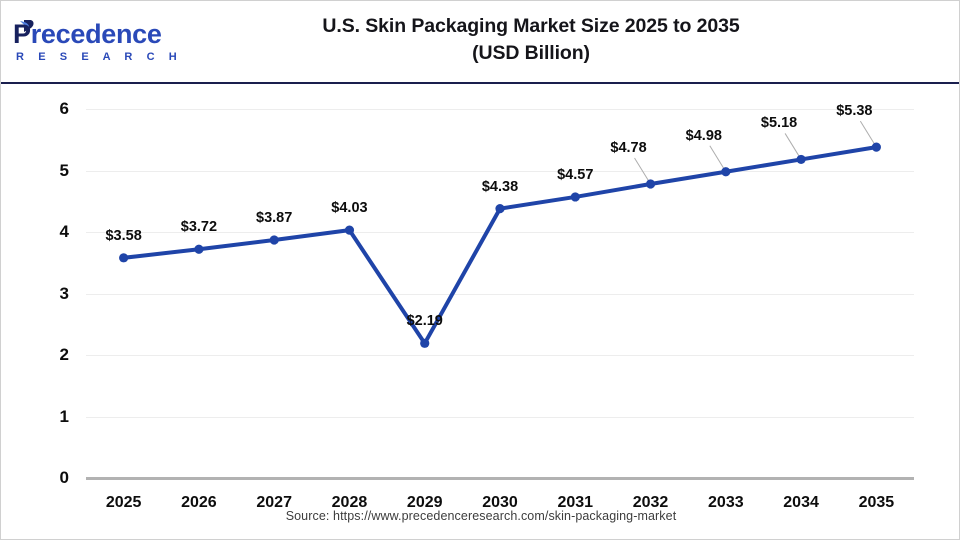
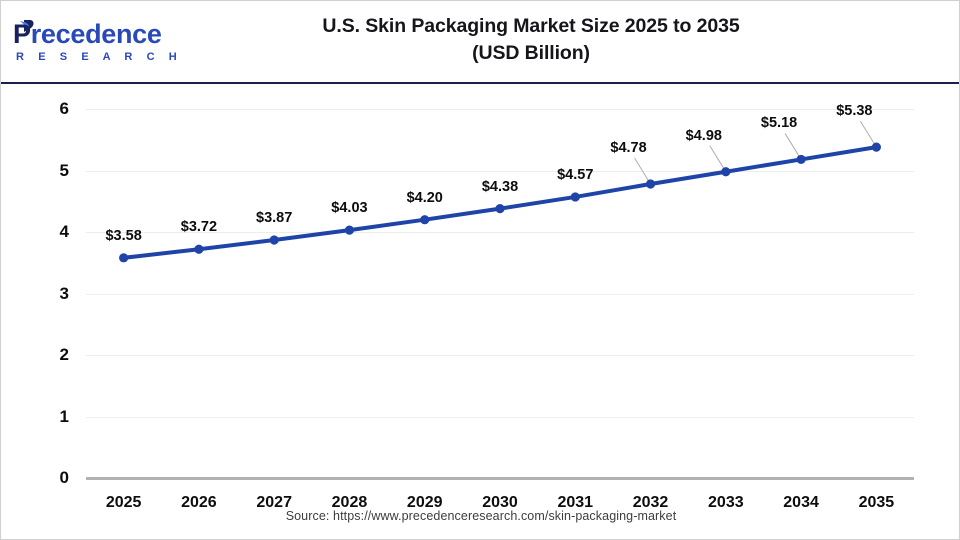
2029: $2.19 -> $4.20
